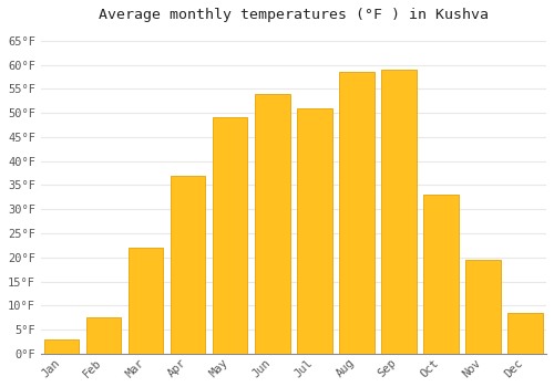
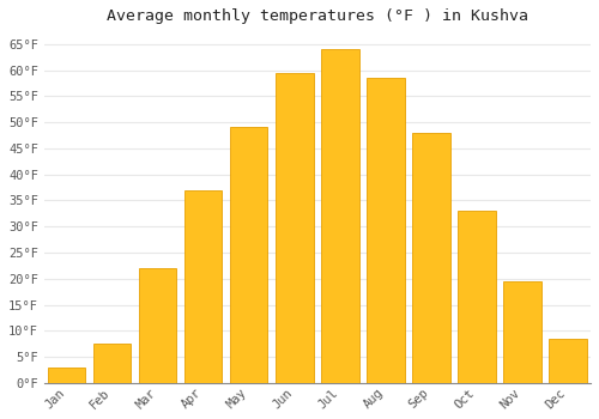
Jun: 54.0°F -> 59.5°F
Jul: 51.0°F -> 64.0°F
Sep: 59.0°F -> 48.0°F
